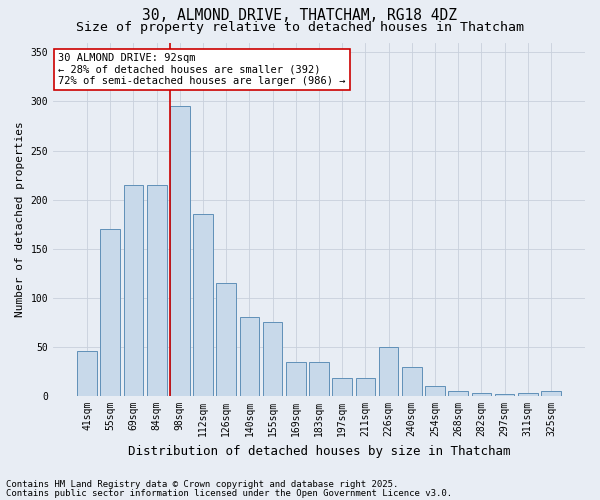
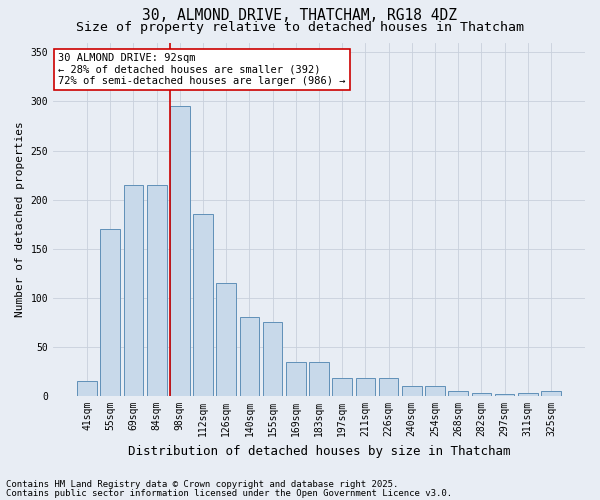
41sqm: 46 -> 15
226sqm: 50 -> 18
240sqm: 30 -> 10
